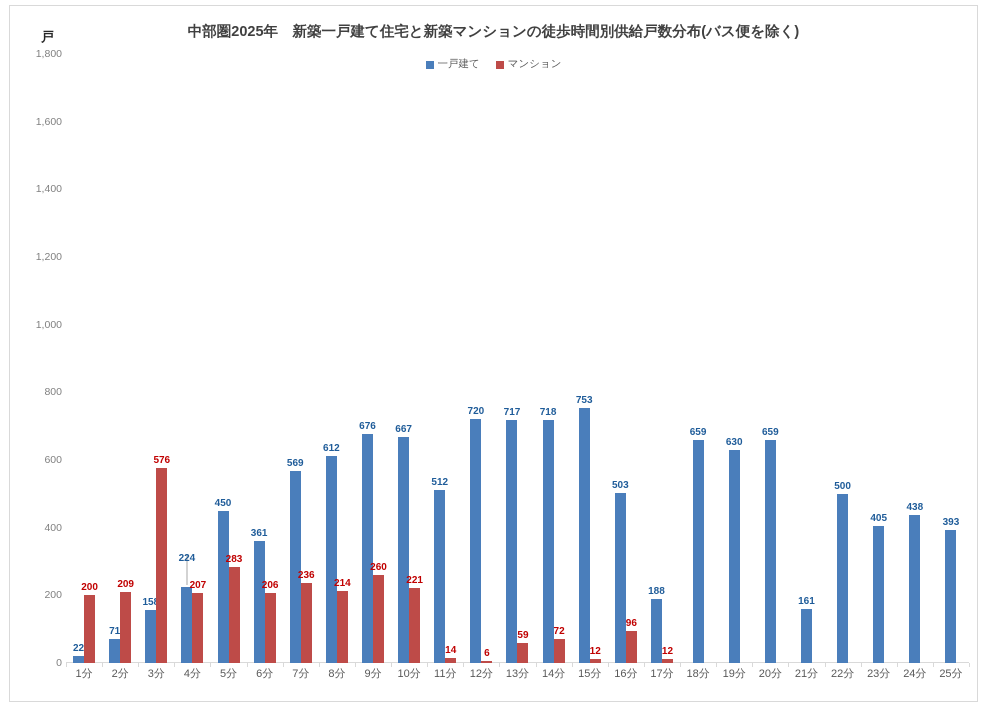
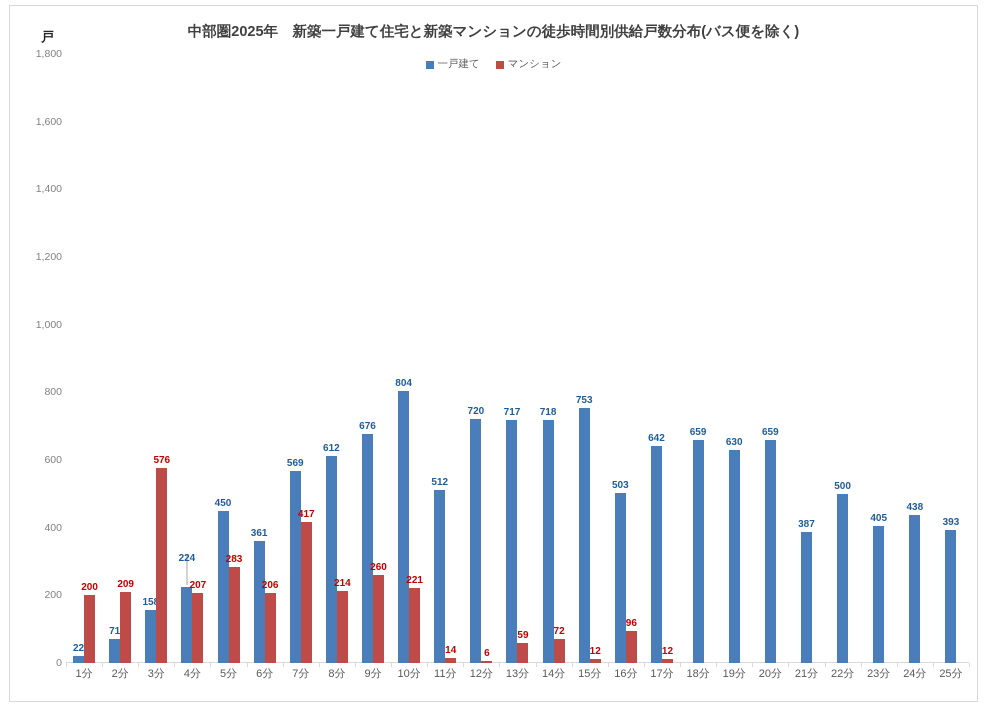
マンション/7分: 236 -> 417
一戸建て/10分: 667 -> 804
一戸建て/17分: 188 -> 642
一戸建て/21分: 161 -> 387
